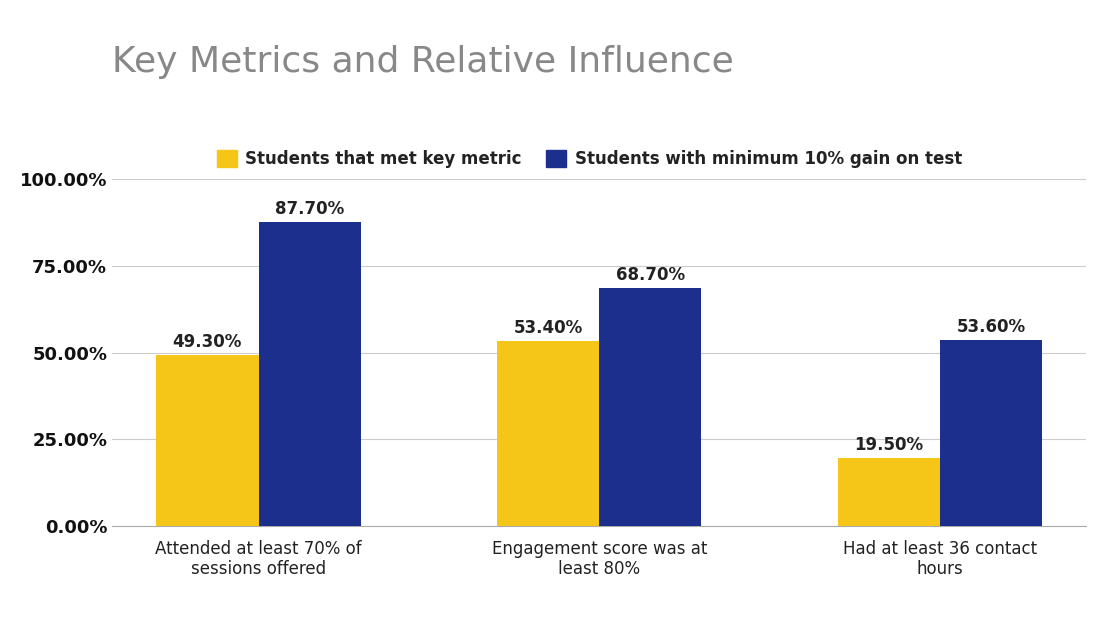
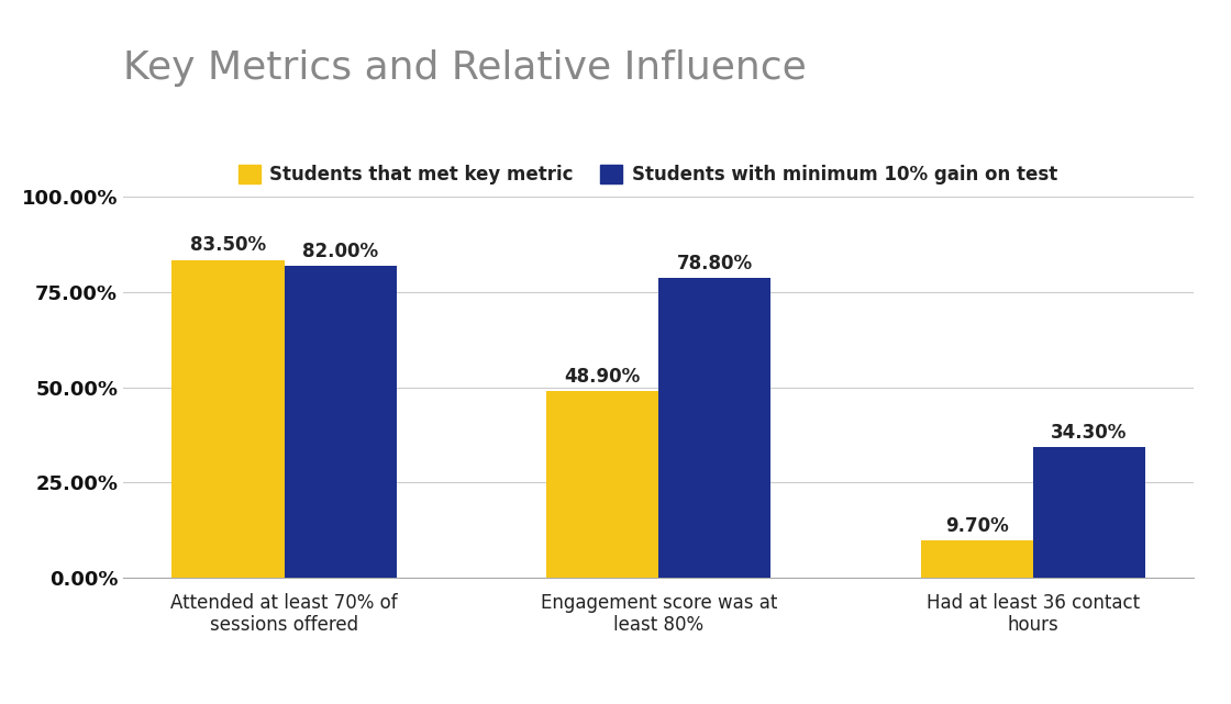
Students that met key metric/Attended at least 70% of sessions offered: 49.30% -> 83.50%
Students with minimum 10% gain on test/Attended at least 70% of sessions offered: 87.70% -> 82.00%
Students that met key metric/Engagement score was at least 80%: 53.40% -> 48.90%
Students with minimum 10% gain on test/Engagement score was at least 80%: 68.70% -> 78.80%
Students that met key metric/Had at least 36 contact hours: 19.50% -> 9.70%
Students with minimum 10% gain on test/Had at least 36 contact hours: 53.60% -> 34.30%
